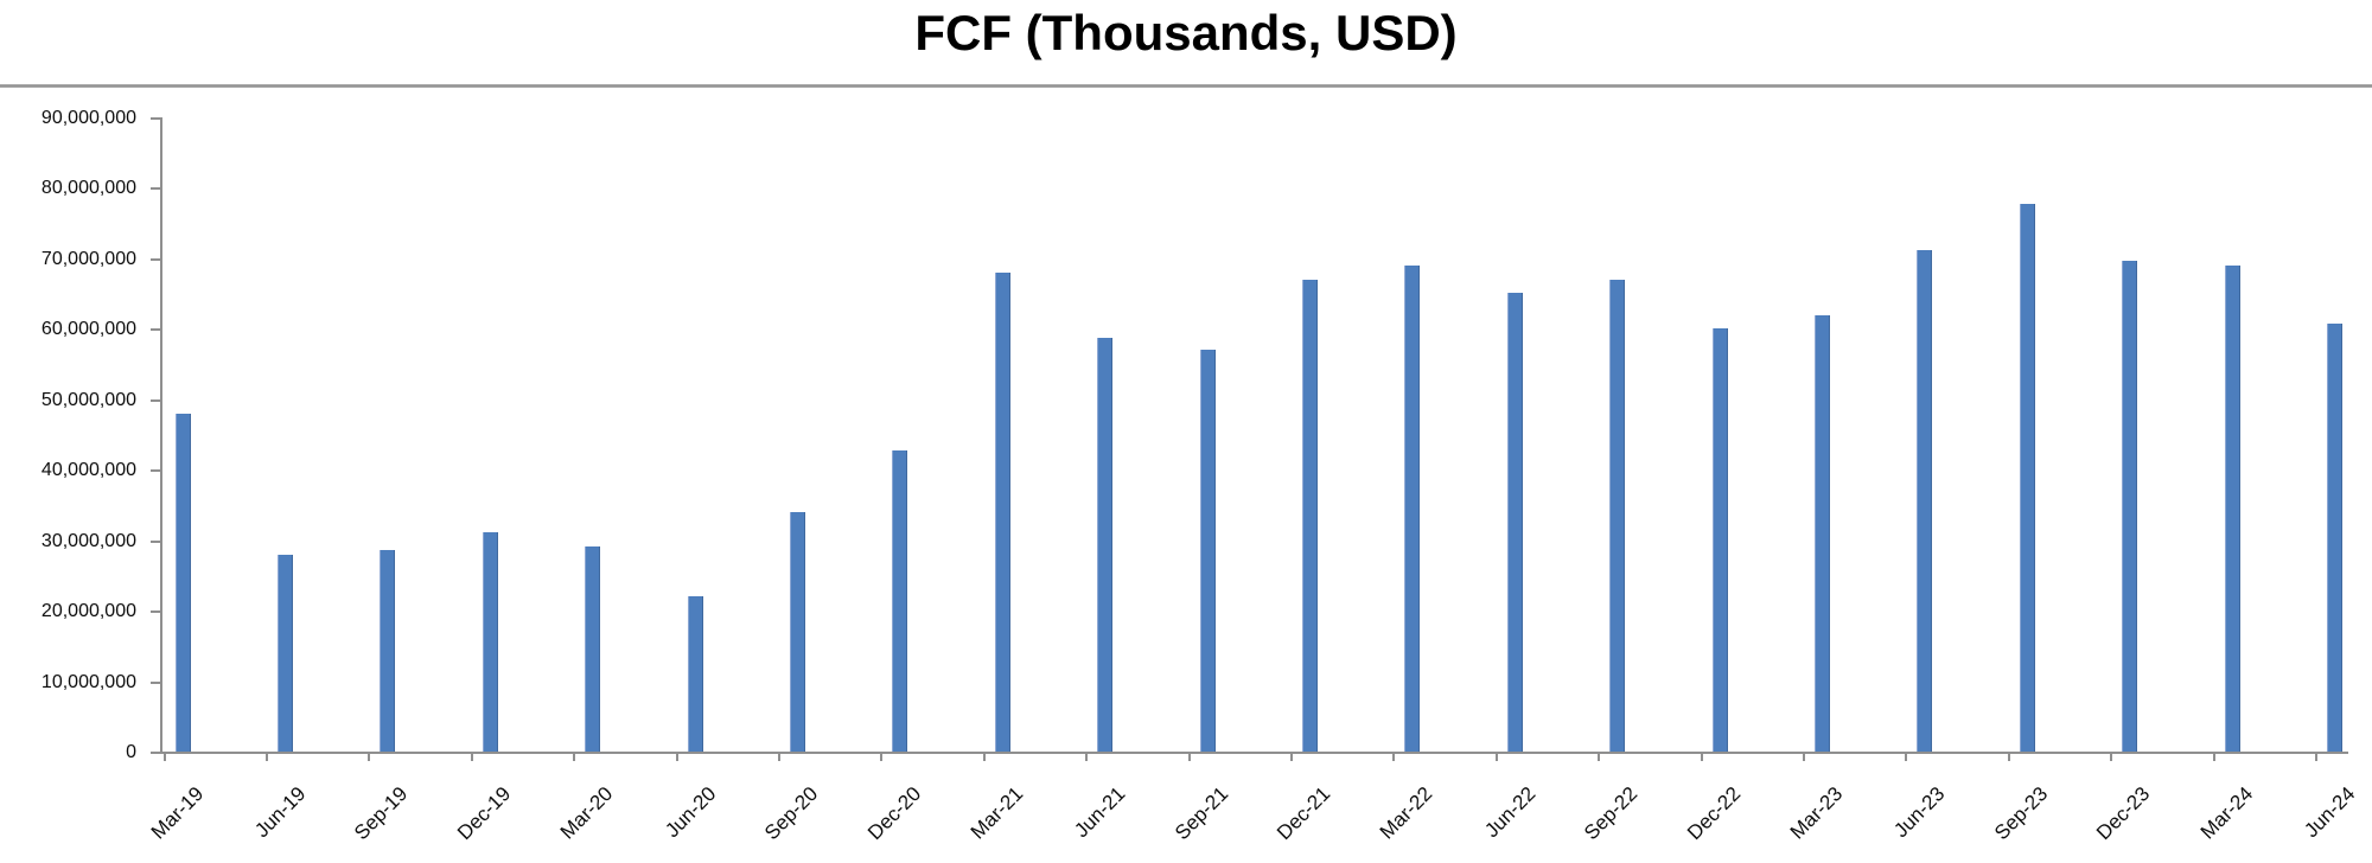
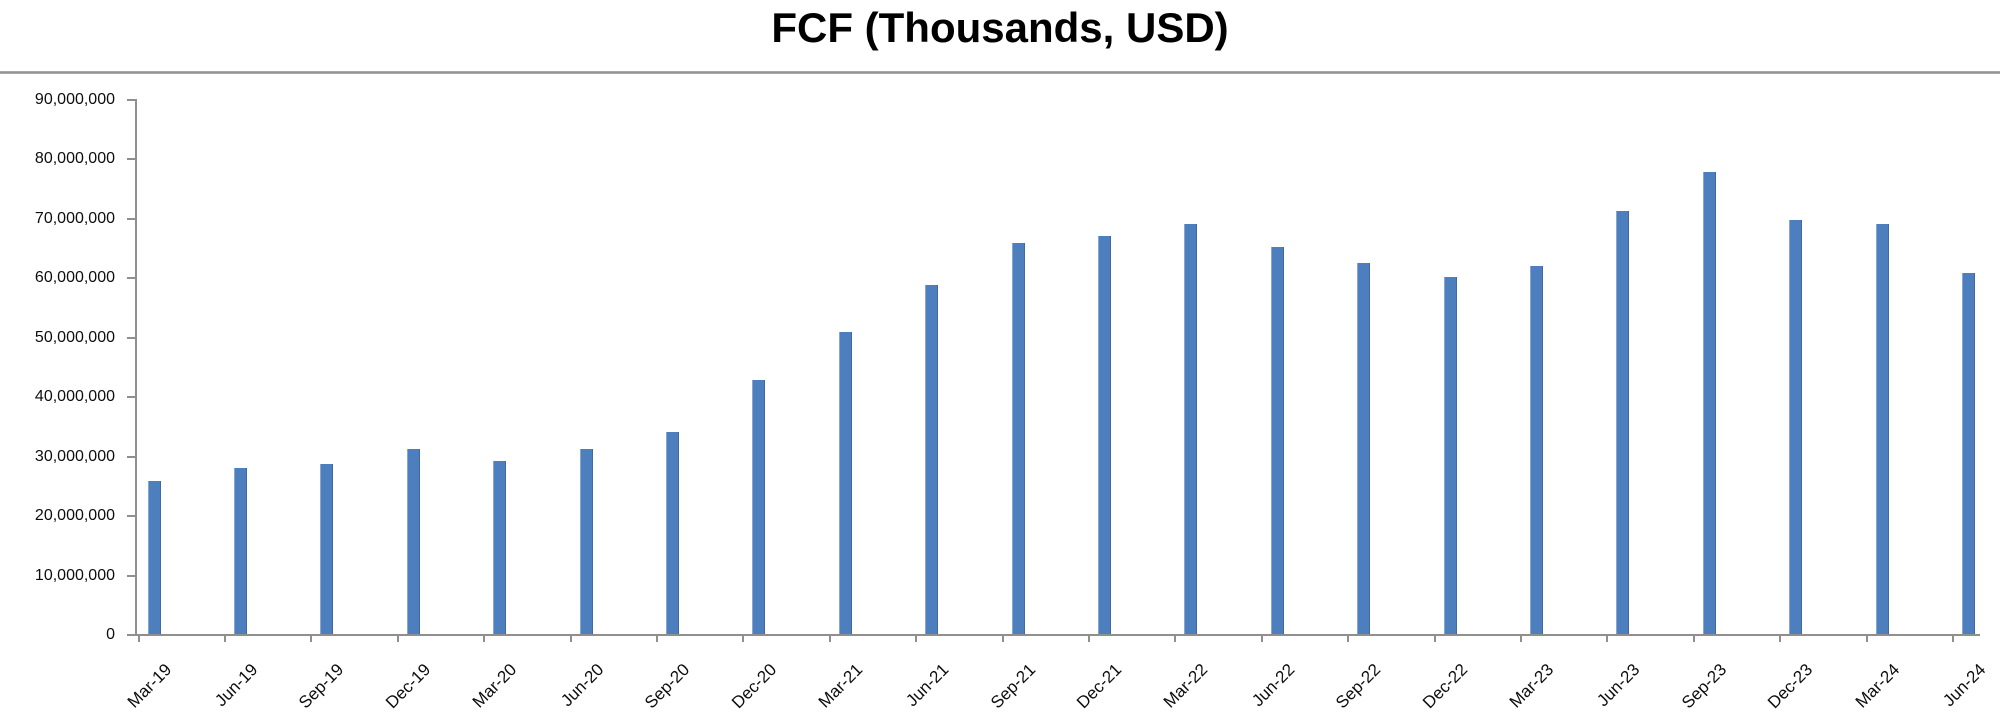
Mar-19: 48000000 -> 26000000
Jun-20: 22000000 -> 31000000
Mar-21: 68000000 -> 51000000
Sep-21: 57000000 -> 66000000
Sep-22: 67000000 -> 62000000
